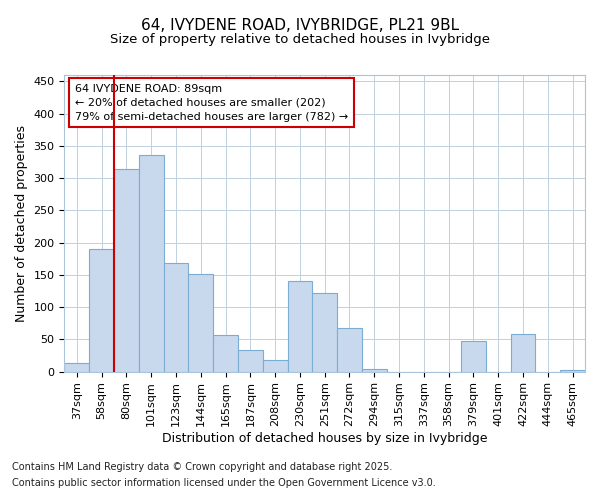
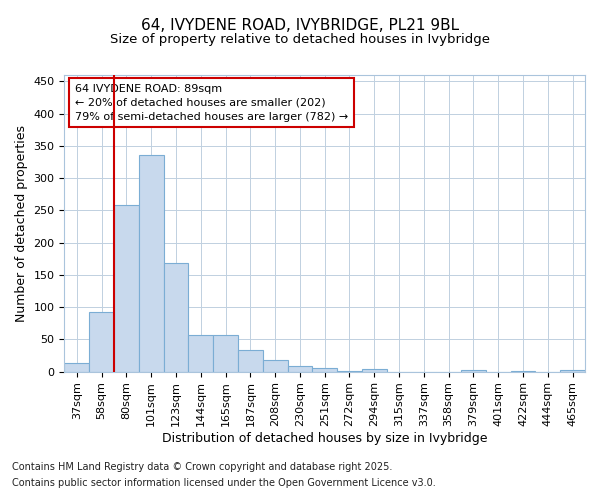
58sqm: 190 -> 93
80sqm: 314 -> 258
144sqm: 152 -> 57
230sqm: 140 -> 8
251sqm: 122 -> 5
272sqm: 68 -> 1
379sqm: 48 -> 3
422sqm: 58 -> 1
